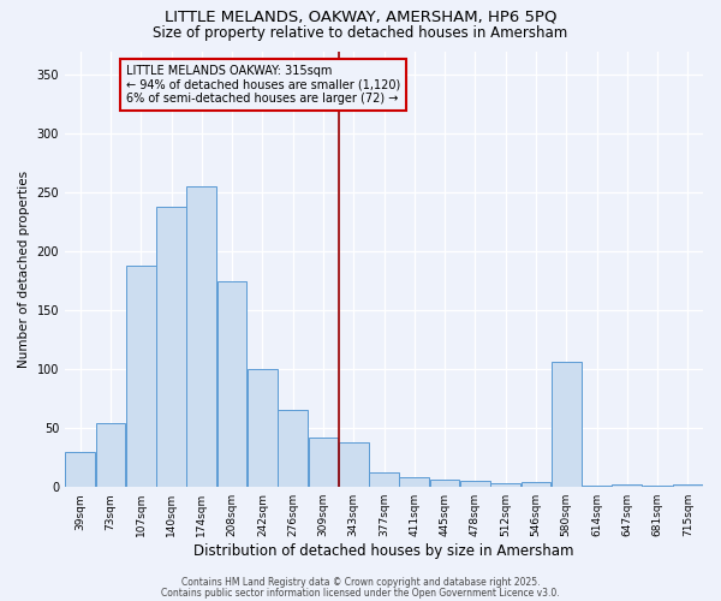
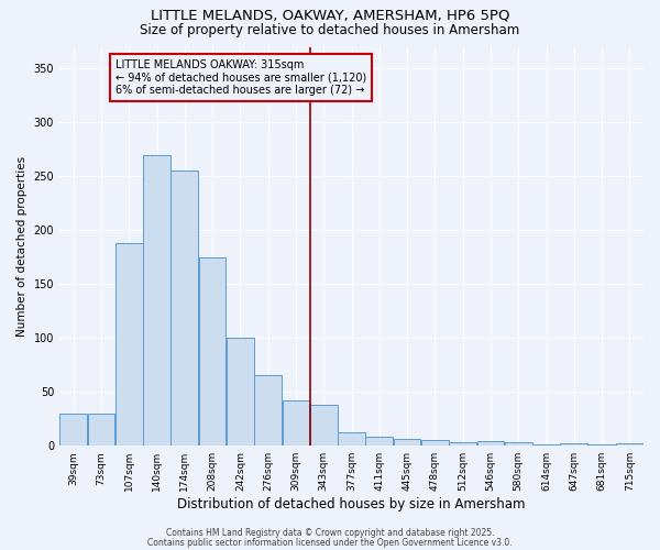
73sqm: 54 -> 30
140sqm: 238 -> 270
580sqm: 106 -> 3
